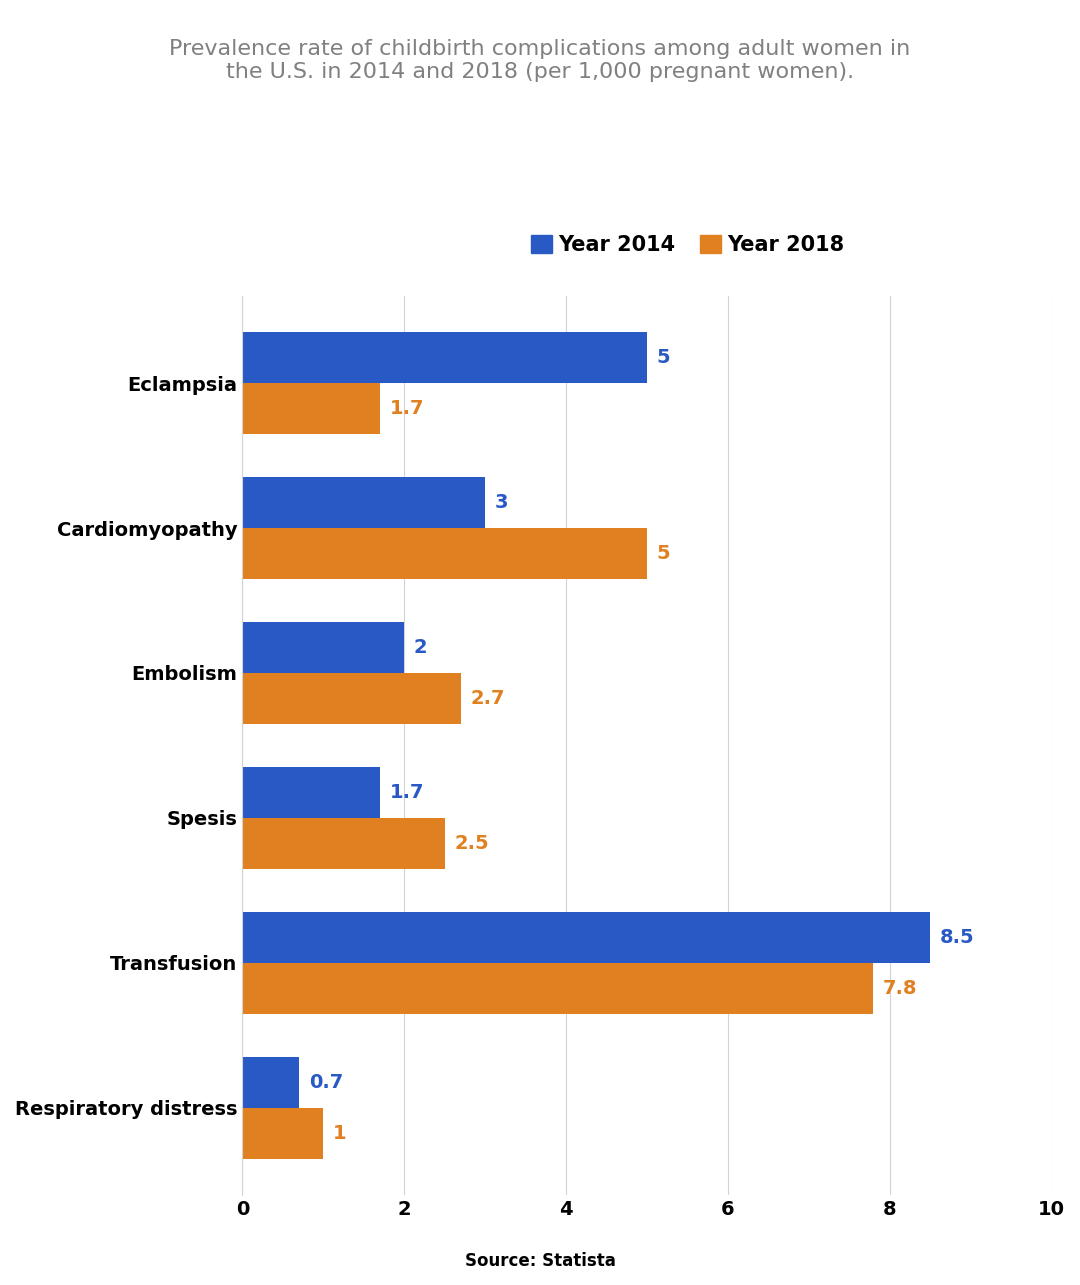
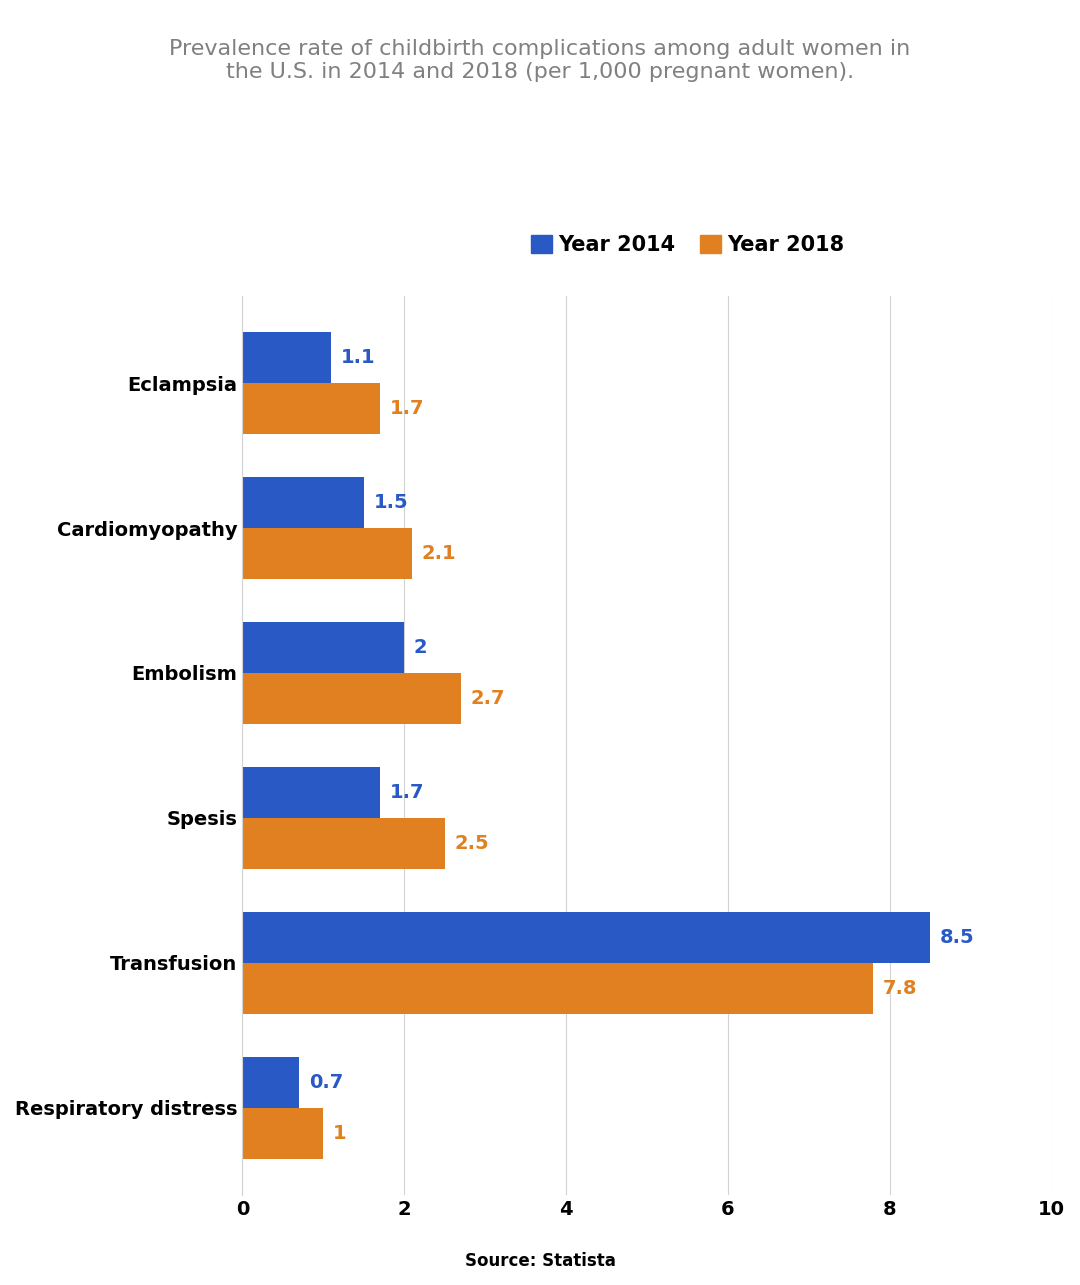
Year 2014/Eclampsia: 5 -> 1.1
Year 2014/Cardiomyopathy: 3 -> 1.5
Year 2018/Cardiomyopathy: 5 -> 2.1
